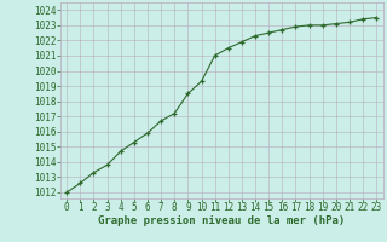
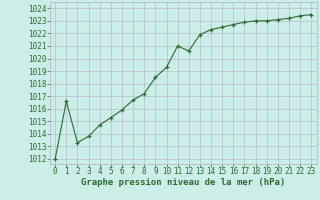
1: 1012.6 -> 1016.6
12: 1021.5 -> 1020.6
